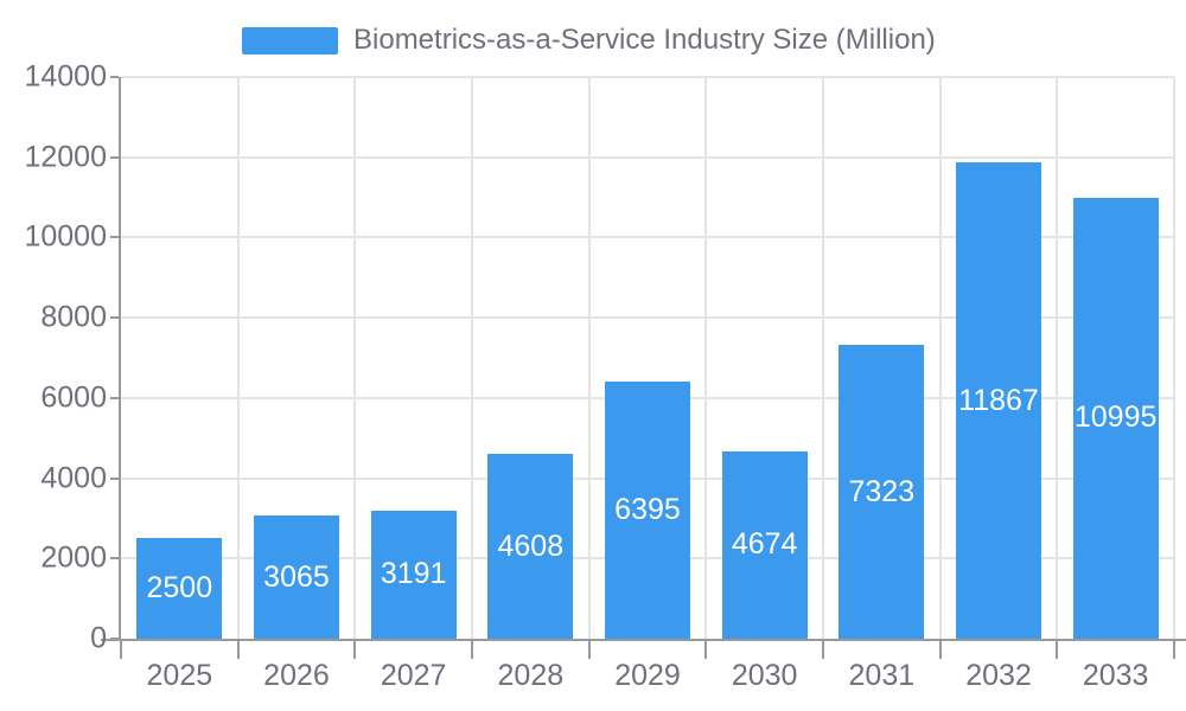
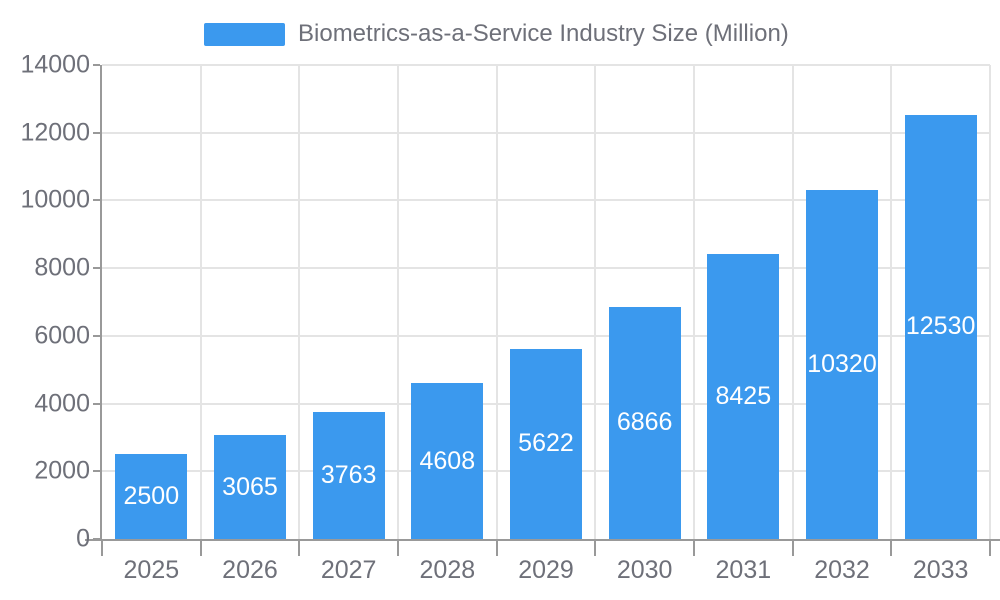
2027: 3191 -> 3763
2029: 6395 -> 5622
2030: 4674 -> 6866
2031: 7323 -> 8425
2032: 11867 -> 10320
2033: 10995 -> 12530
